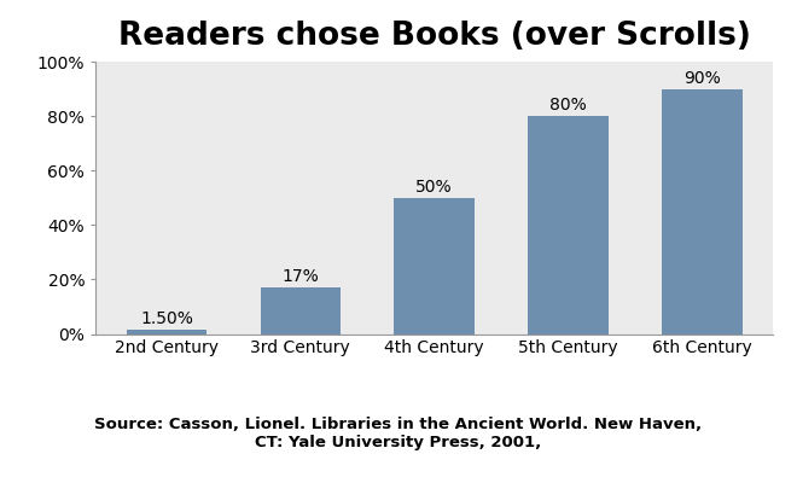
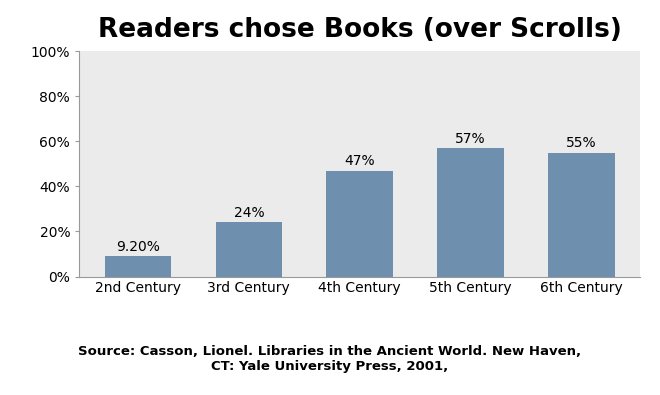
2nd Century: 1.50% -> 9.20%
3rd Century: 17% -> 24%
4th Century: 50% -> 47%
5th Century: 80% -> 57%
6th Century: 90% -> 55%
